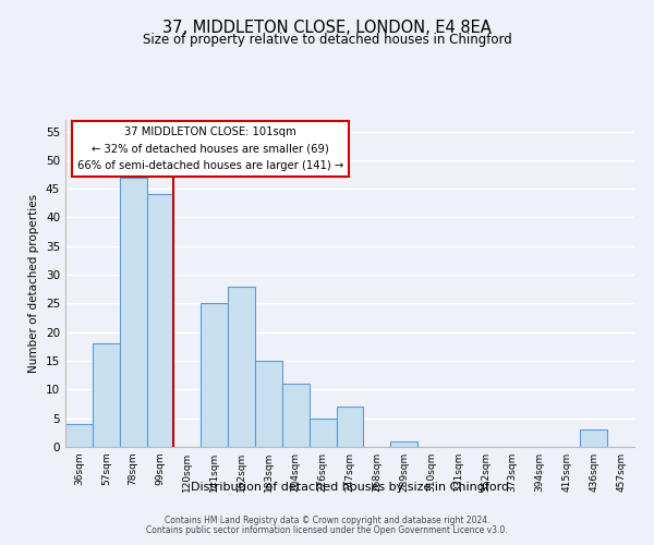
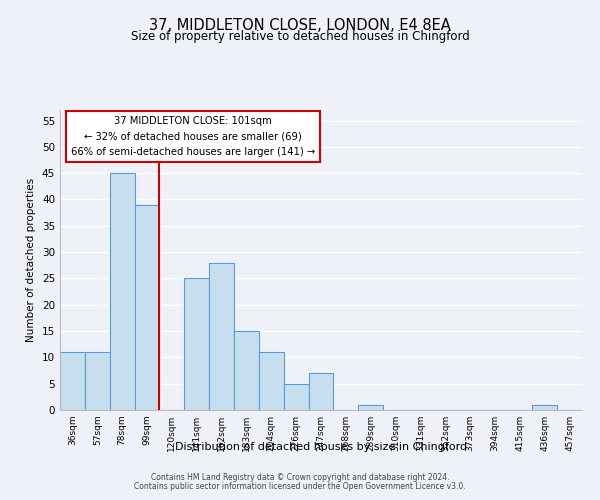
36sqm: 4 -> 11
57sqm: 18 -> 11
78sqm: 47 -> 45
99sqm: 44 -> 39
436sqm: 3 -> 1
